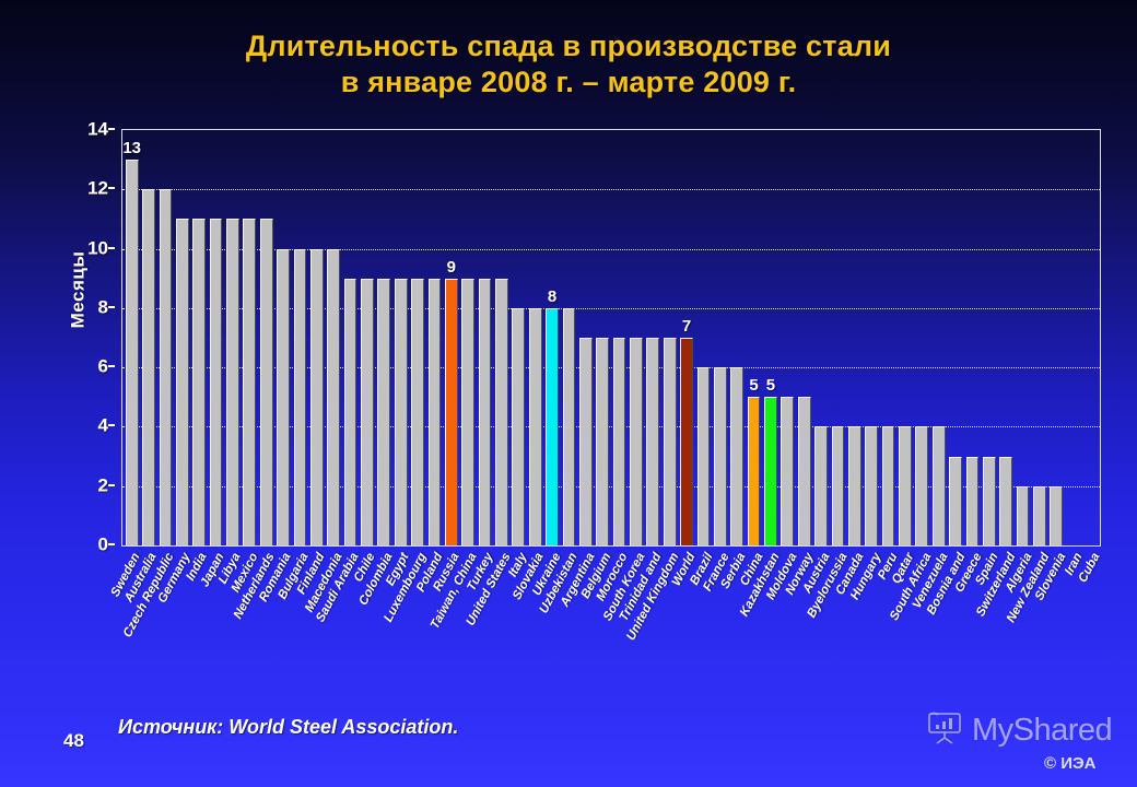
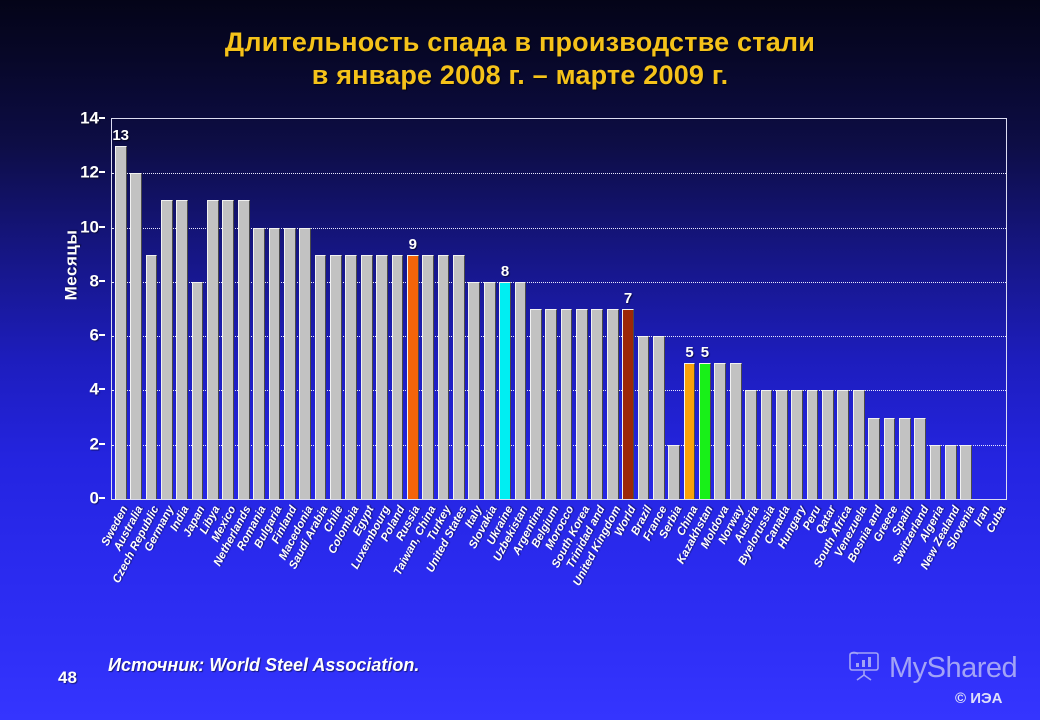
Czech Republic: 12 -> 9
Japan: 11 -> 8
Serbia: 6 -> 2
